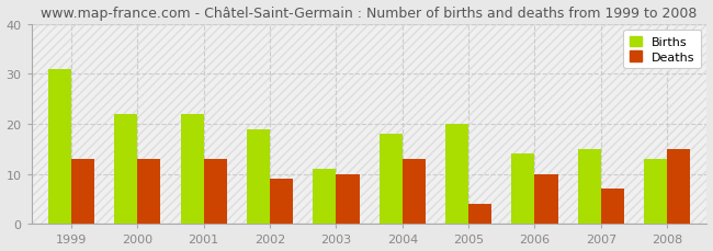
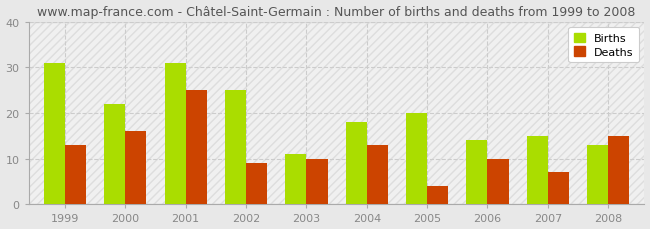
Deaths/2000: 13 -> 16
Births/2001: 22 -> 31
Deaths/2001: 13 -> 25
Births/2002: 19 -> 25
